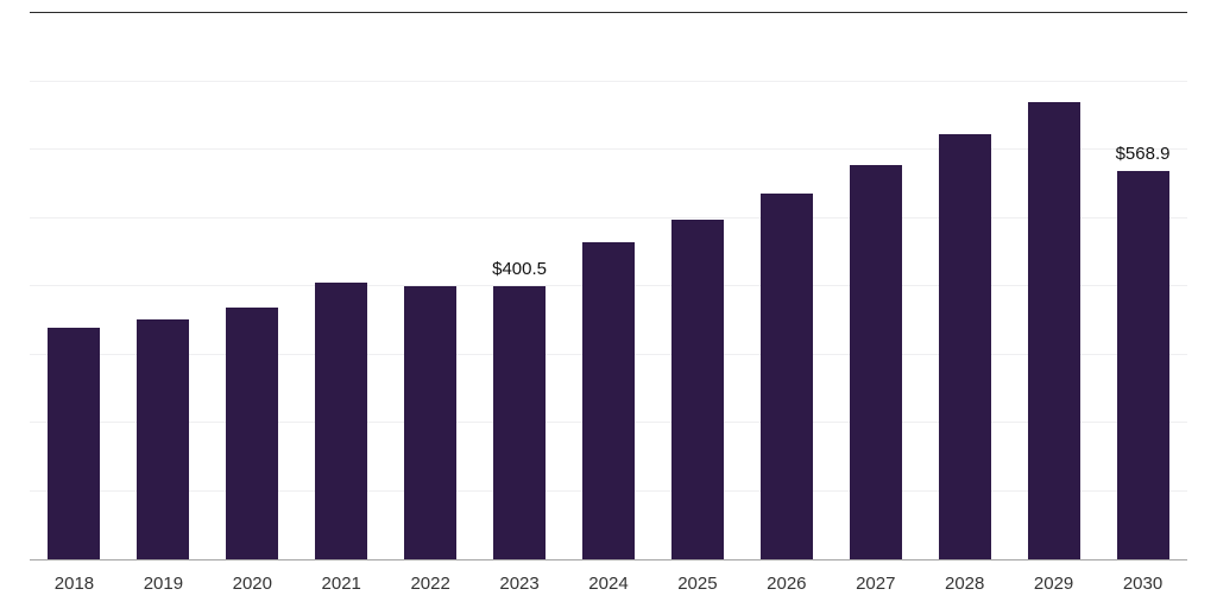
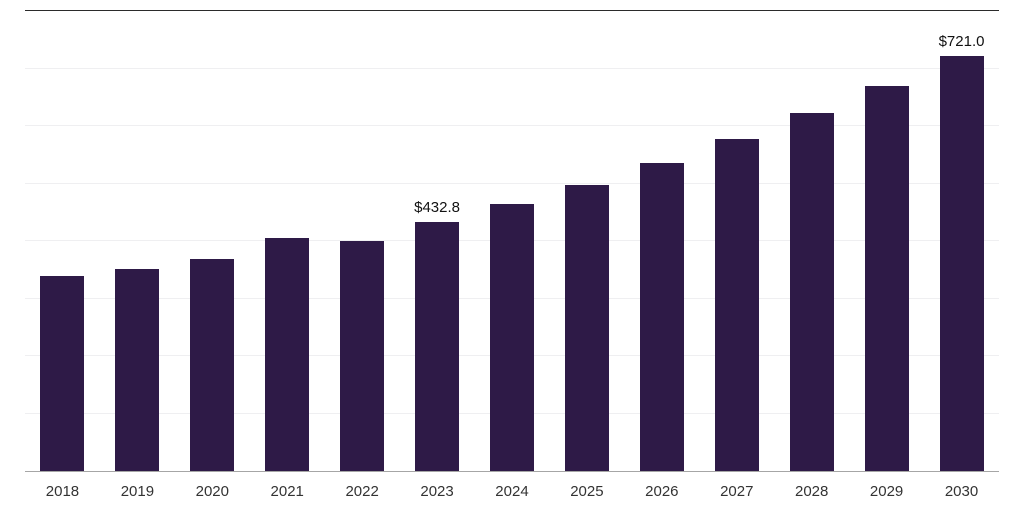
2023: $400.5 -> $432.8
2030: $568.9 -> $721.0
